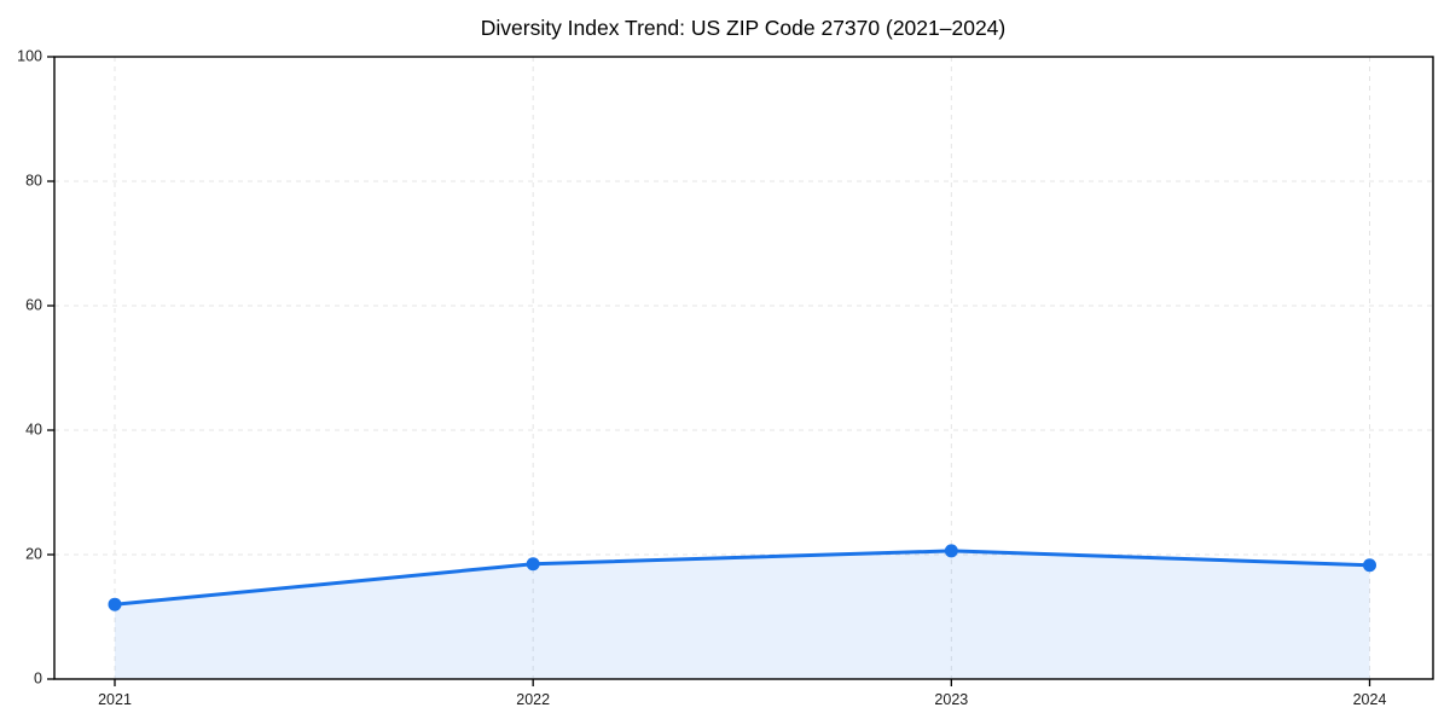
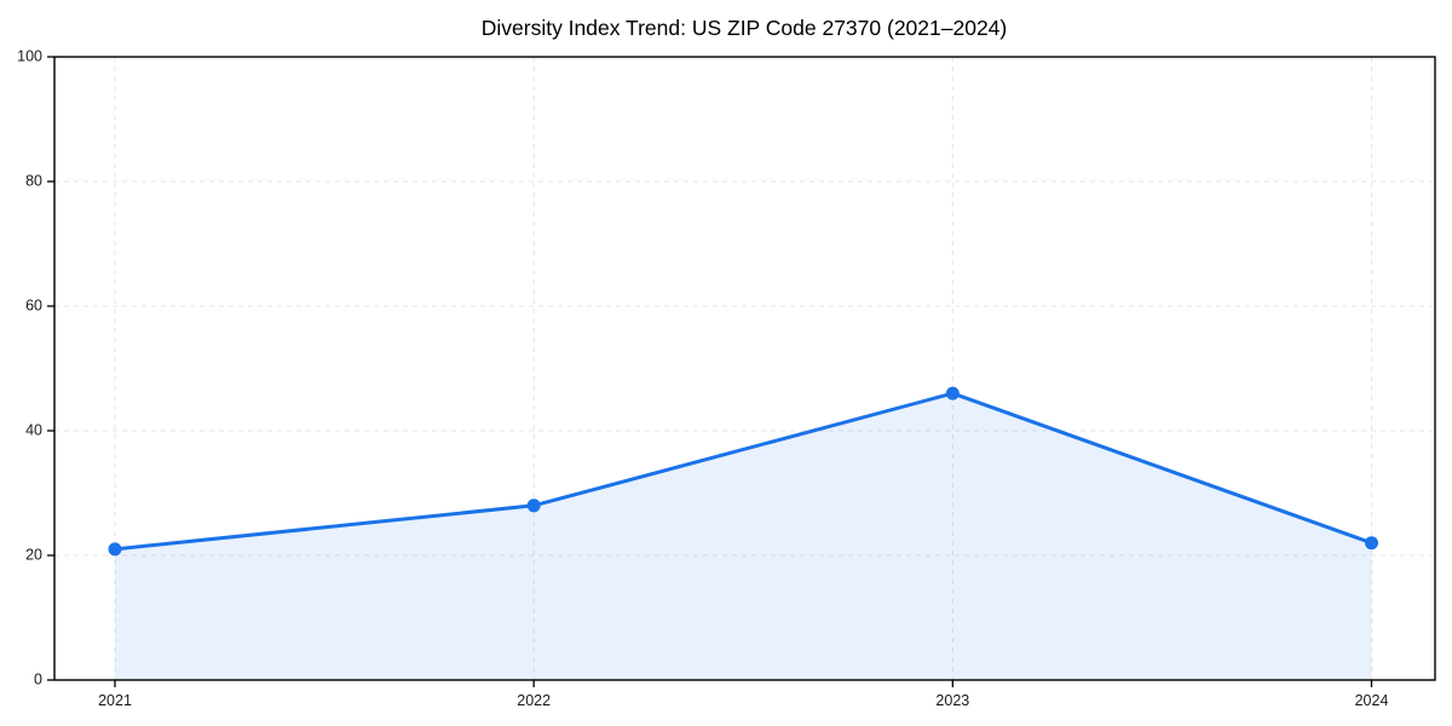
2021: 12 -> 21
2022: 18 -> 28
2023: 21 -> 46
2024: 18 -> 22
